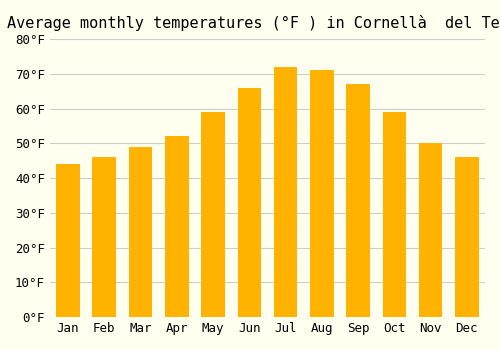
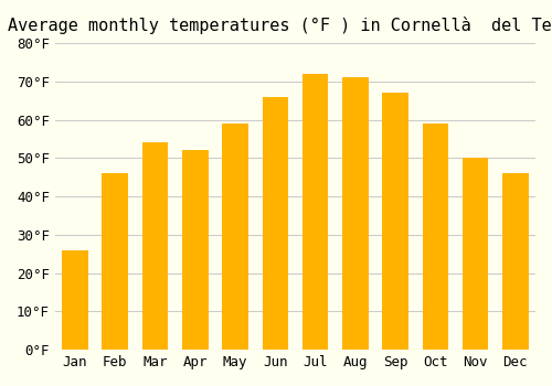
Jan: 44°F -> 26°F
Mar: 49°F -> 54°F
